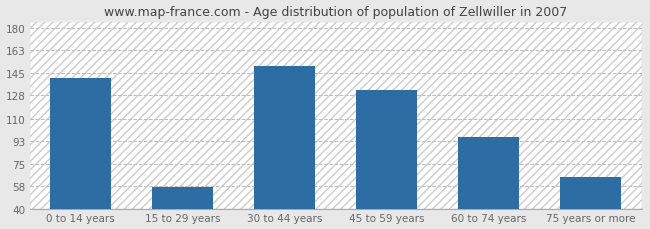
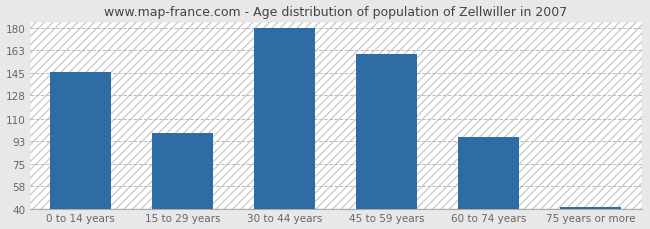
0 to 14 years: 141 -> 146
15 to 29 years: 57 -> 99
30 to 44 years: 151 -> 180
45 to 59 years: 132 -> 160
75 years or more: 65 -> 42
